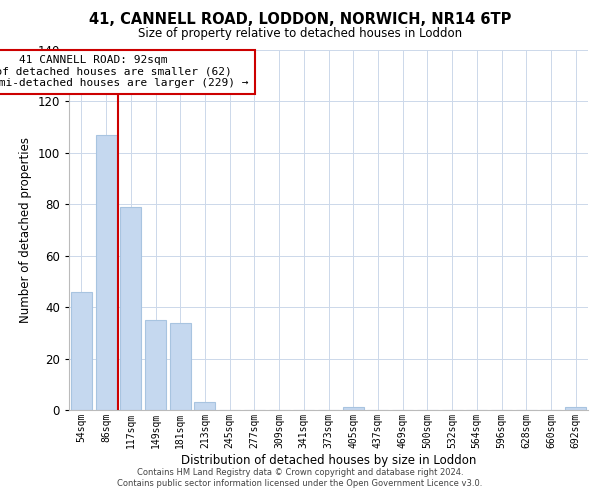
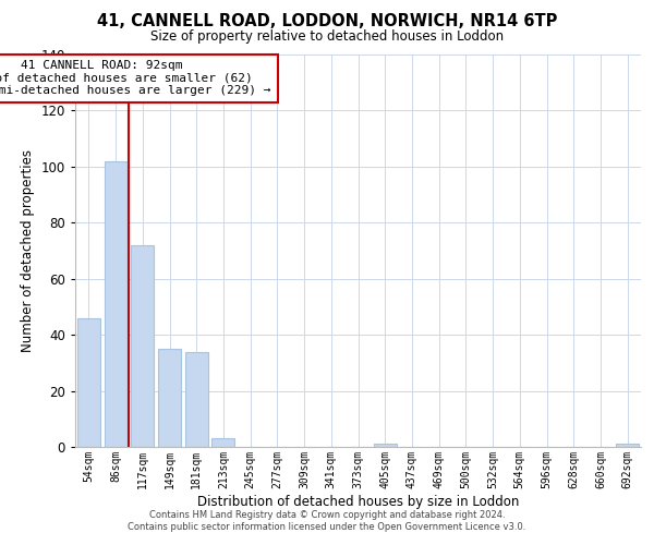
86sqm: 107 -> 102
117sqm: 79 -> 72
